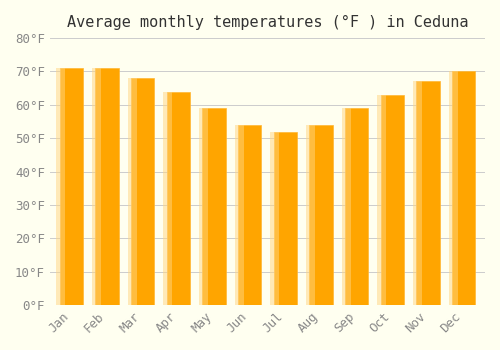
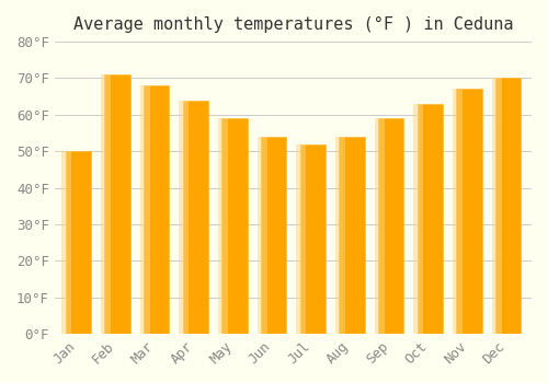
Jan: 71°F -> 50°F
